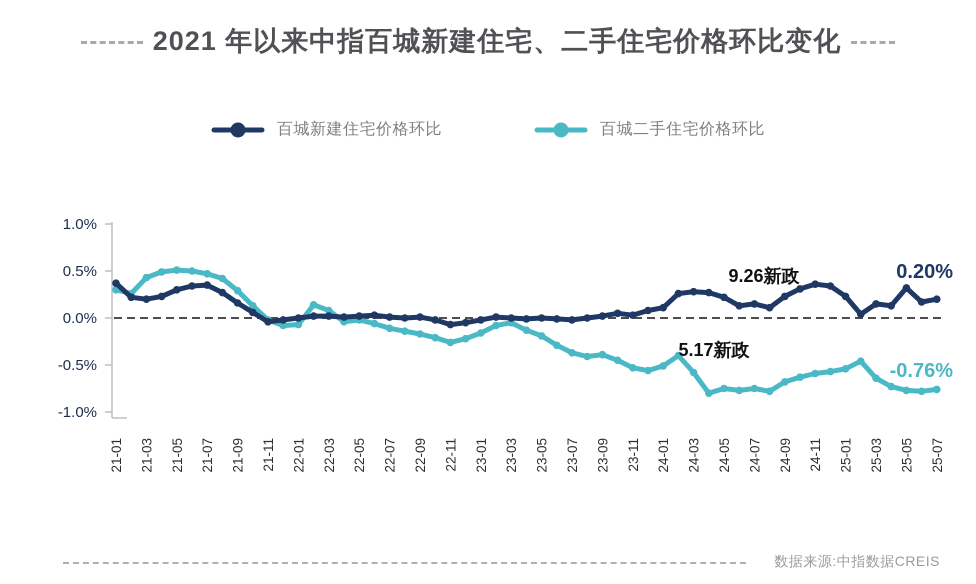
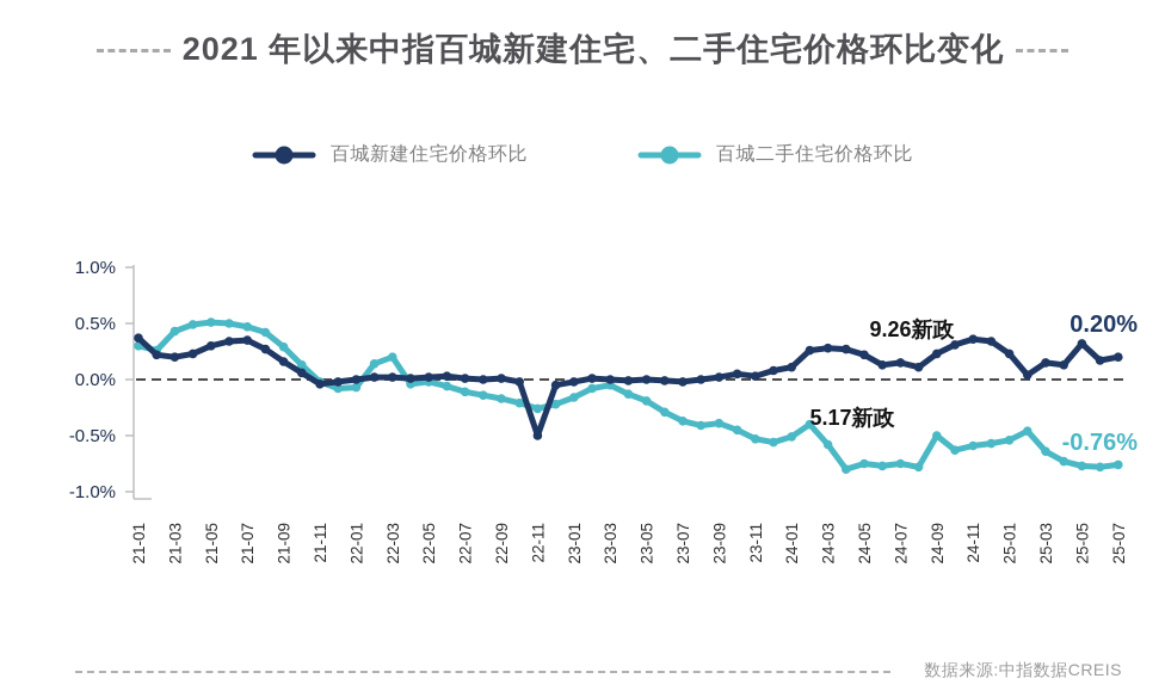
百城二手住宅价格环比/22-03: 0.1% -> 0.2%
百城新建住宅价格环比/22-11: -0.1% -> -0.5%
百城二手住宅价格环比/24-09: -0.7% -> -0.5%
